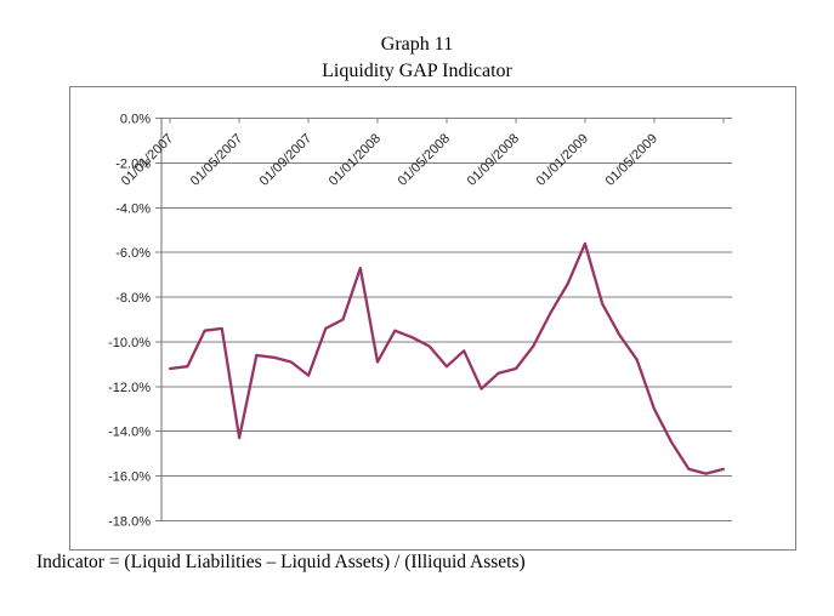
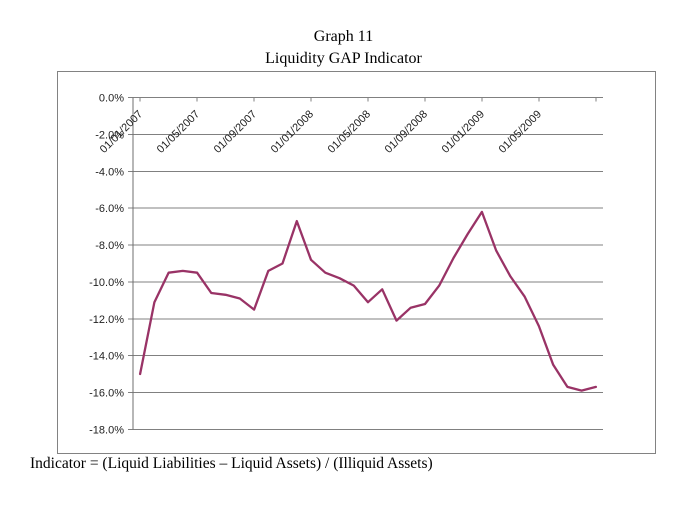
01/01/2007: -11.2% -> -15.0%
01/05/2007: -14.3% -> -9.5%
01/01/2008: -10.9% -> -8.8%
01/01/2009: -5.6% -> -6.2%
01/05/2009: -13.0% -> -12.4%
